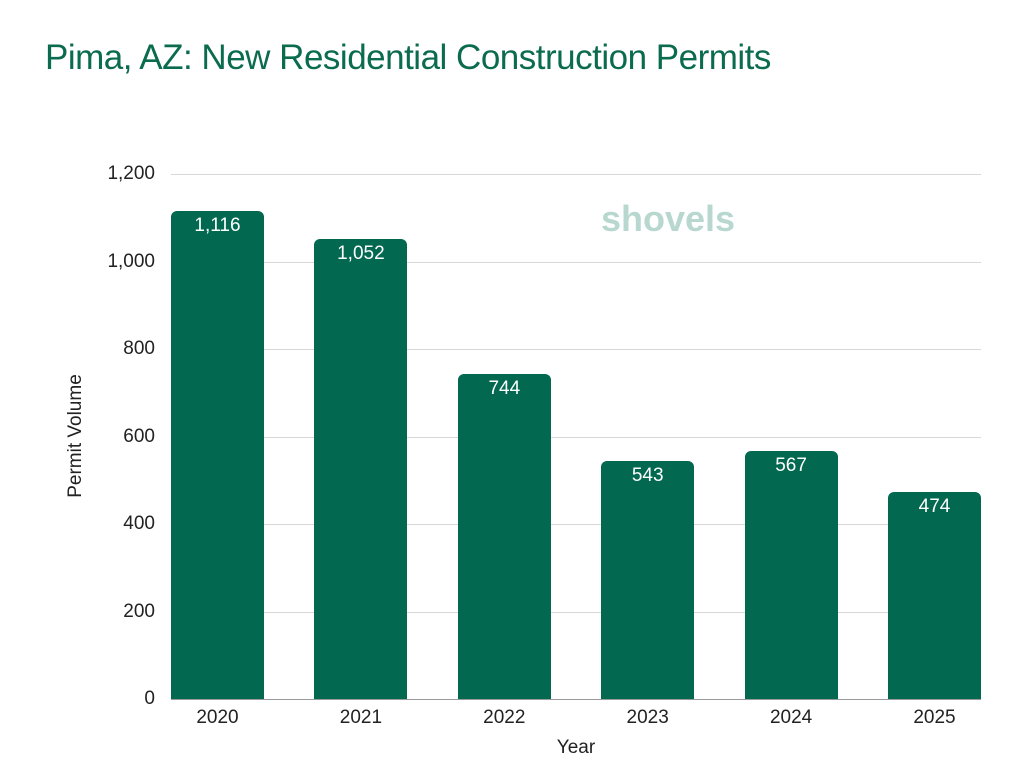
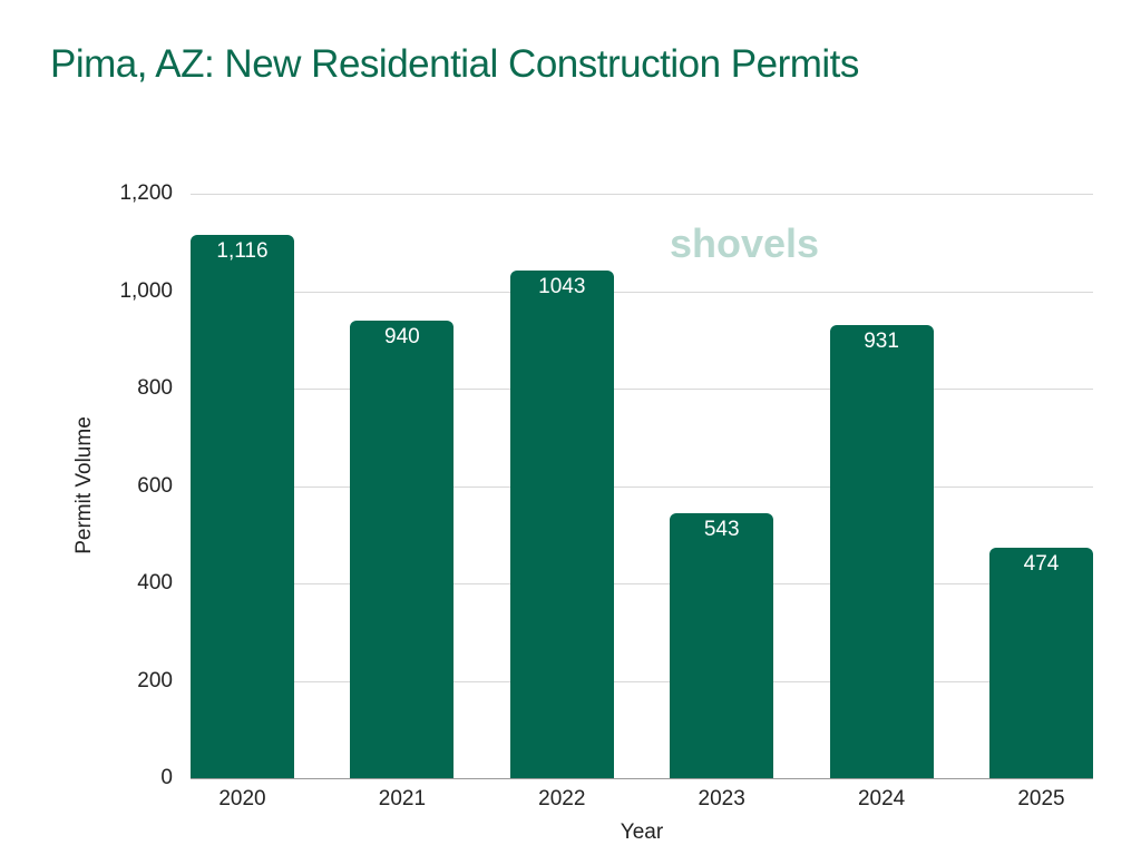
2021: 1,052 -> 940
2022: 744 -> 1043
2024: 567 -> 931
